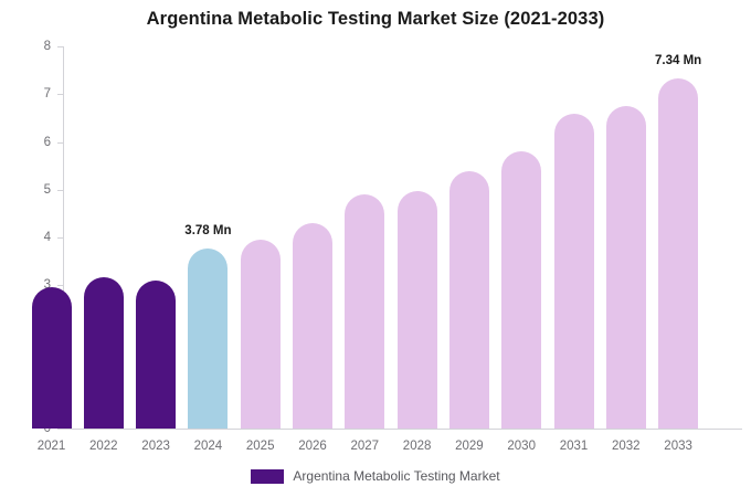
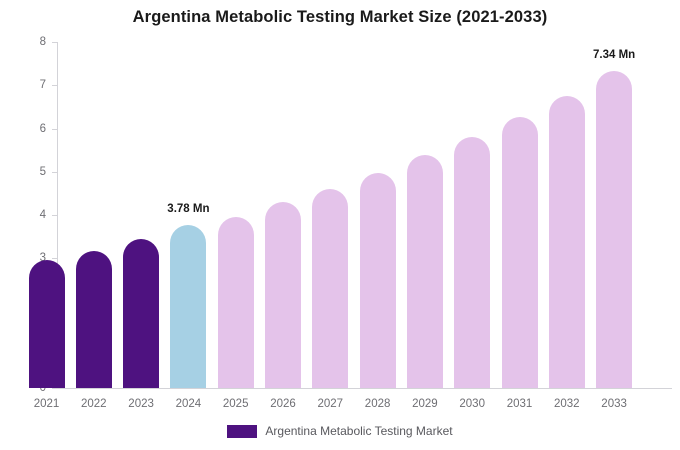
2023: 3.1 -> 3.5
2027: 4.9 -> 4.6
2031: 6.6 -> 6.3
